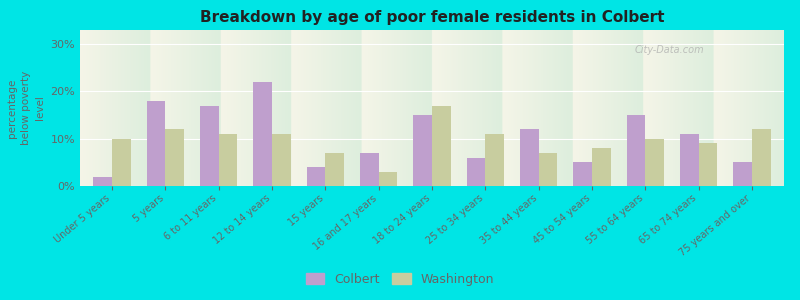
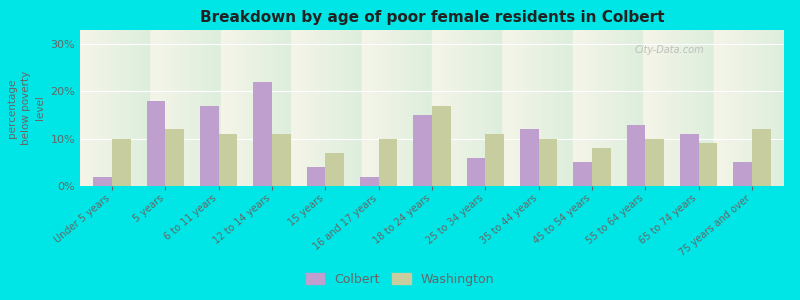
Colbert/16 and 17 years: 7% -> 2%
Washington/16 and 17 years: 3% -> 10%
Washington/35 to 44 years: 7% -> 10%
Colbert/55 to 64 years: 15% -> 13%
